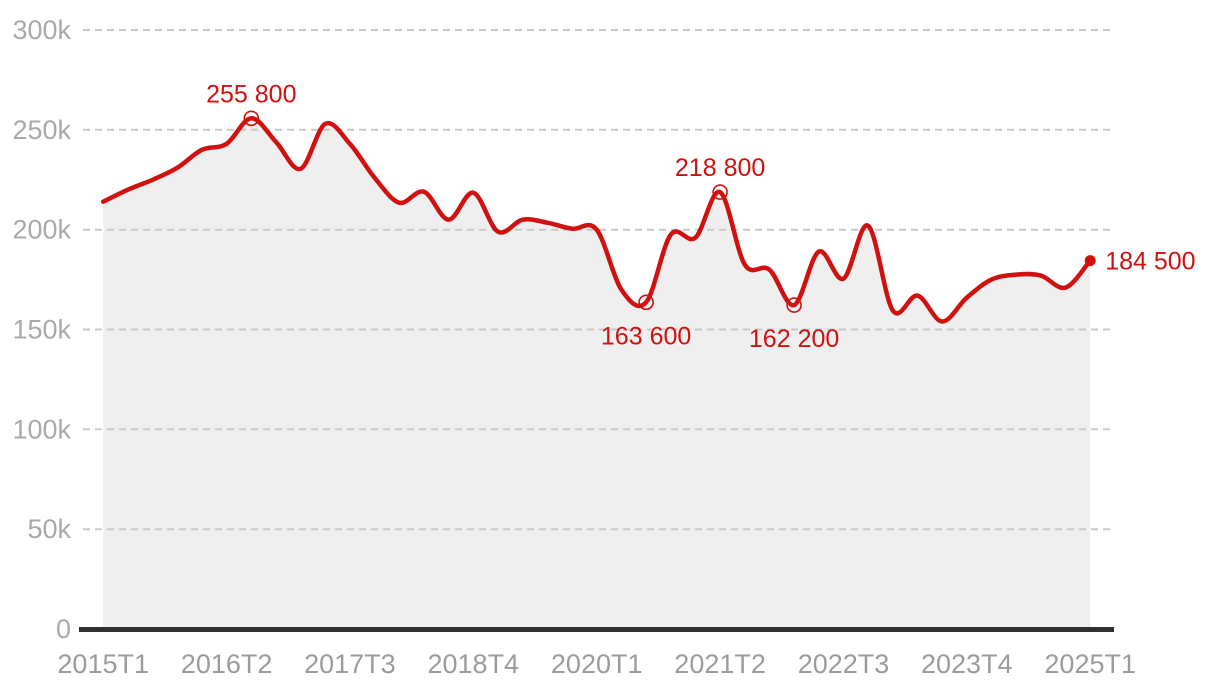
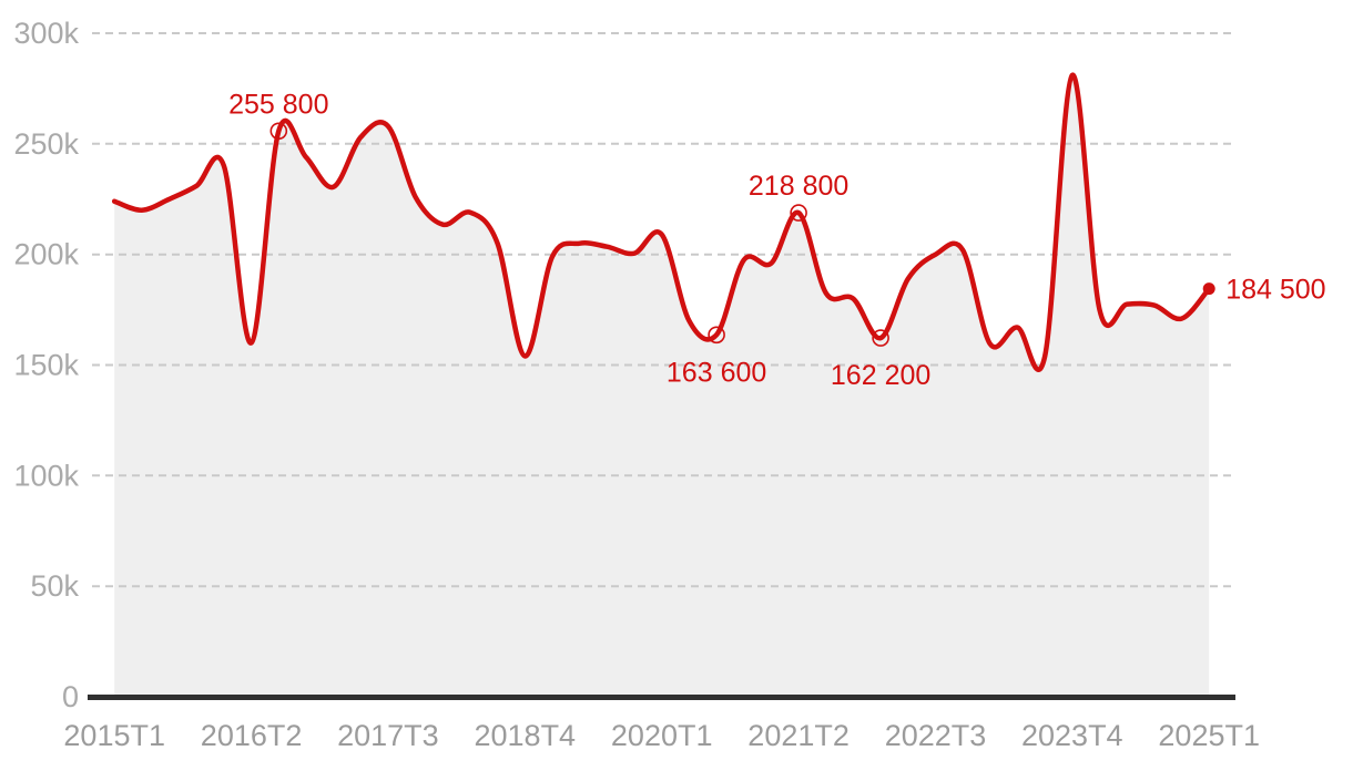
2015T1: 214k -> 224k
2016T2: 243k -> 160k
2017T3: 243k -> 258k
2018T4: 218k -> 154k
2020T1: 200k -> 209k
2022T3: 176k -> 200k
2023T4: 166k -> 281k
